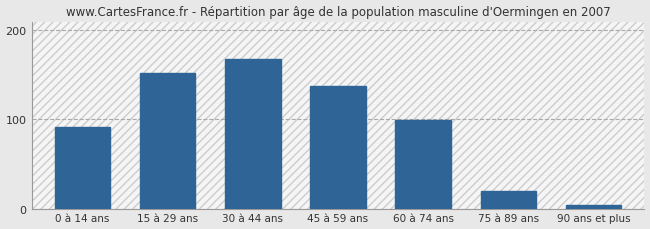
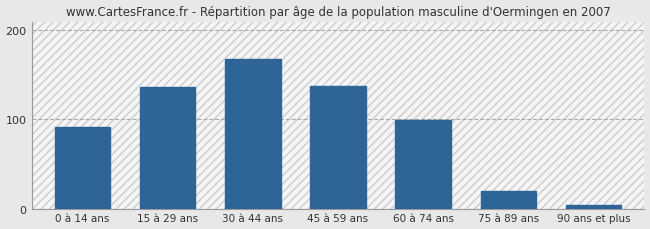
15 à 29 ans: 152 -> 136
